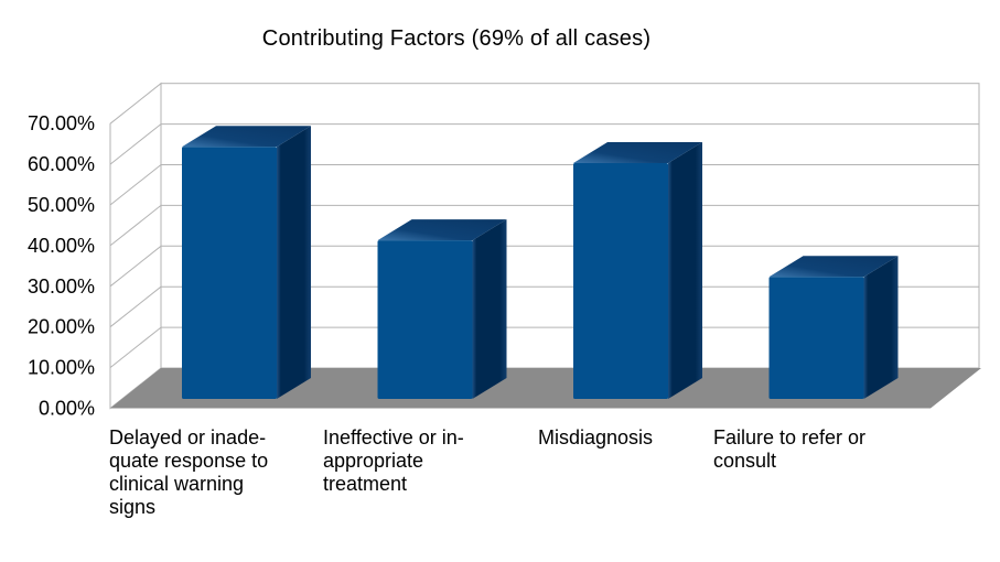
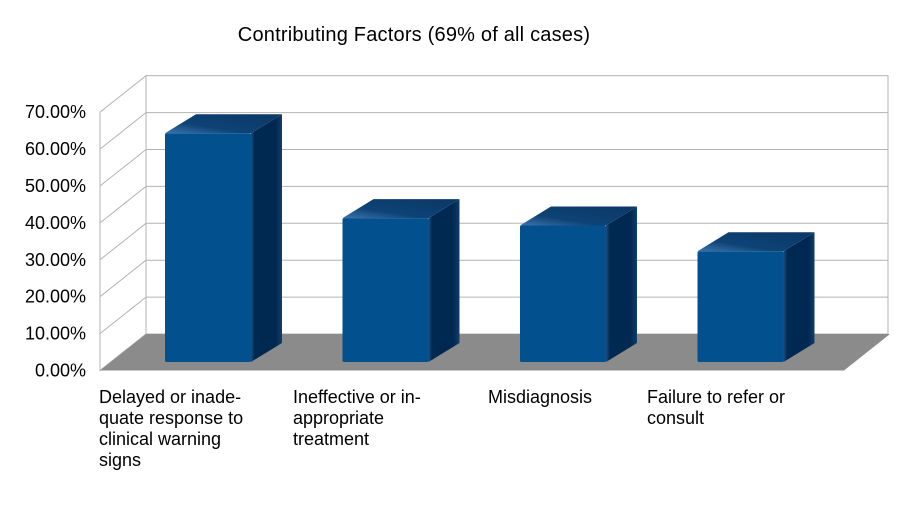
Misdiagnosis: 58% -> 37%
